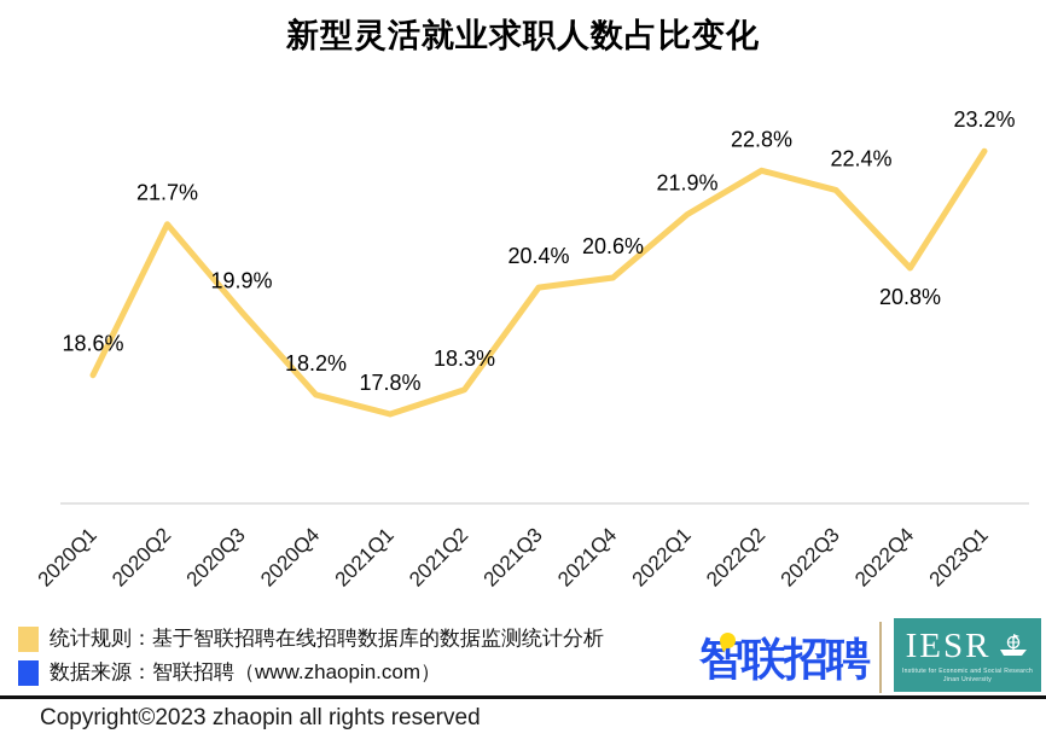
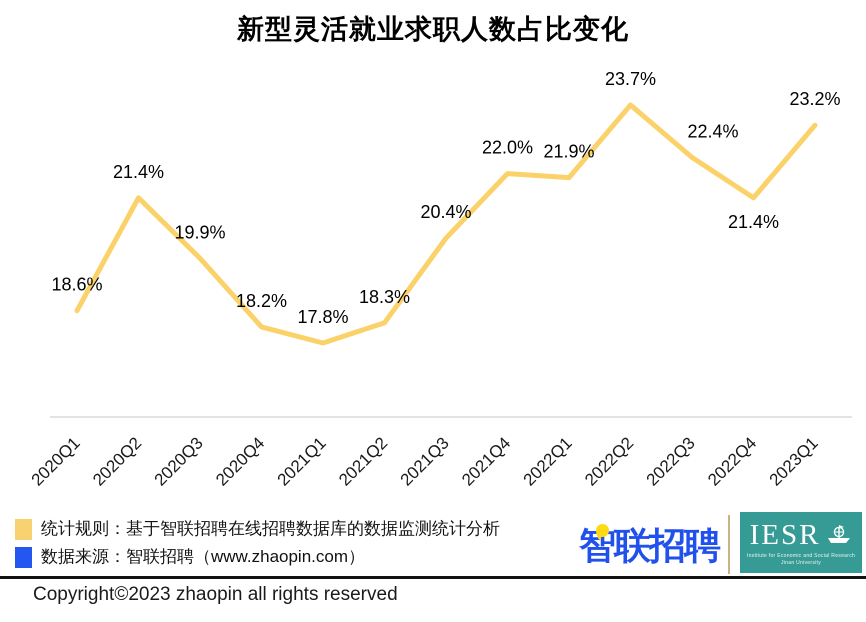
2020Q2: 21.7% -> 21.4%
2021Q4: 20.6% -> 22.0%
2022Q2: 22.8% -> 23.7%
2022Q4: 20.8% -> 21.4%
